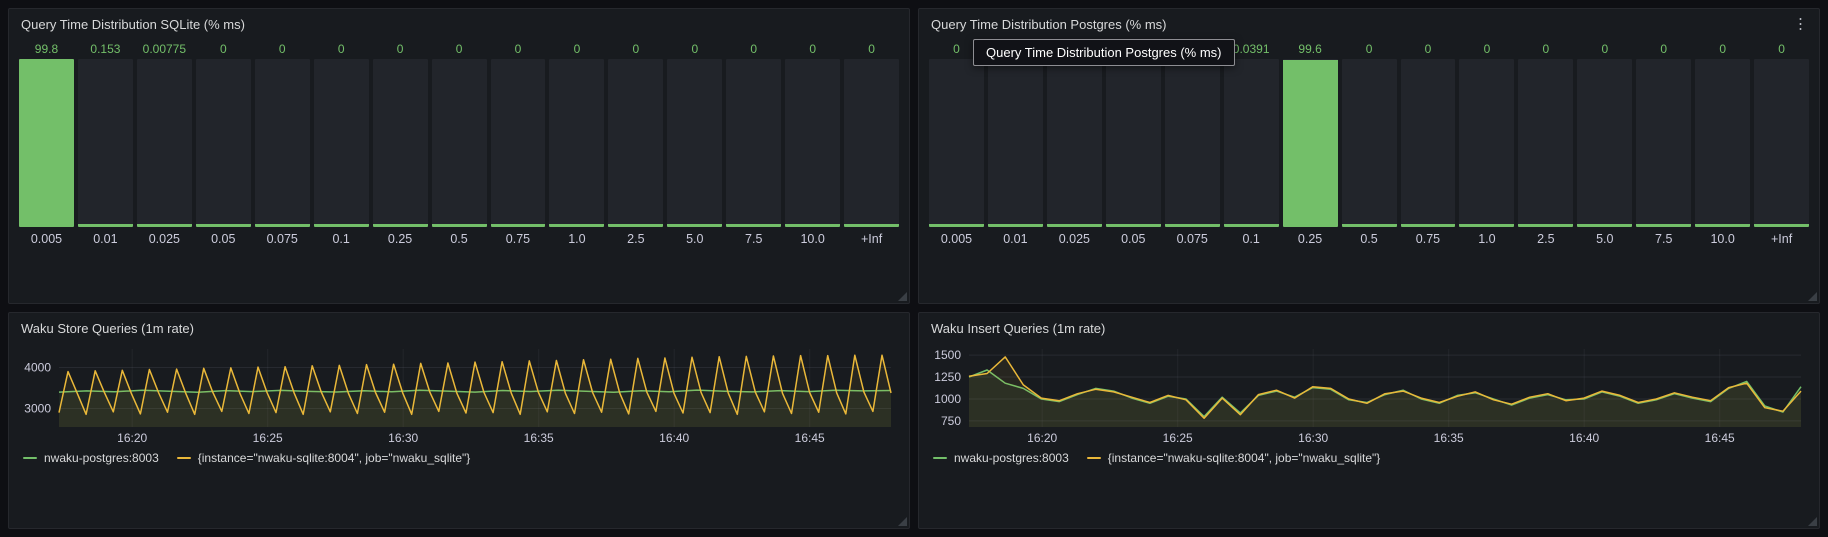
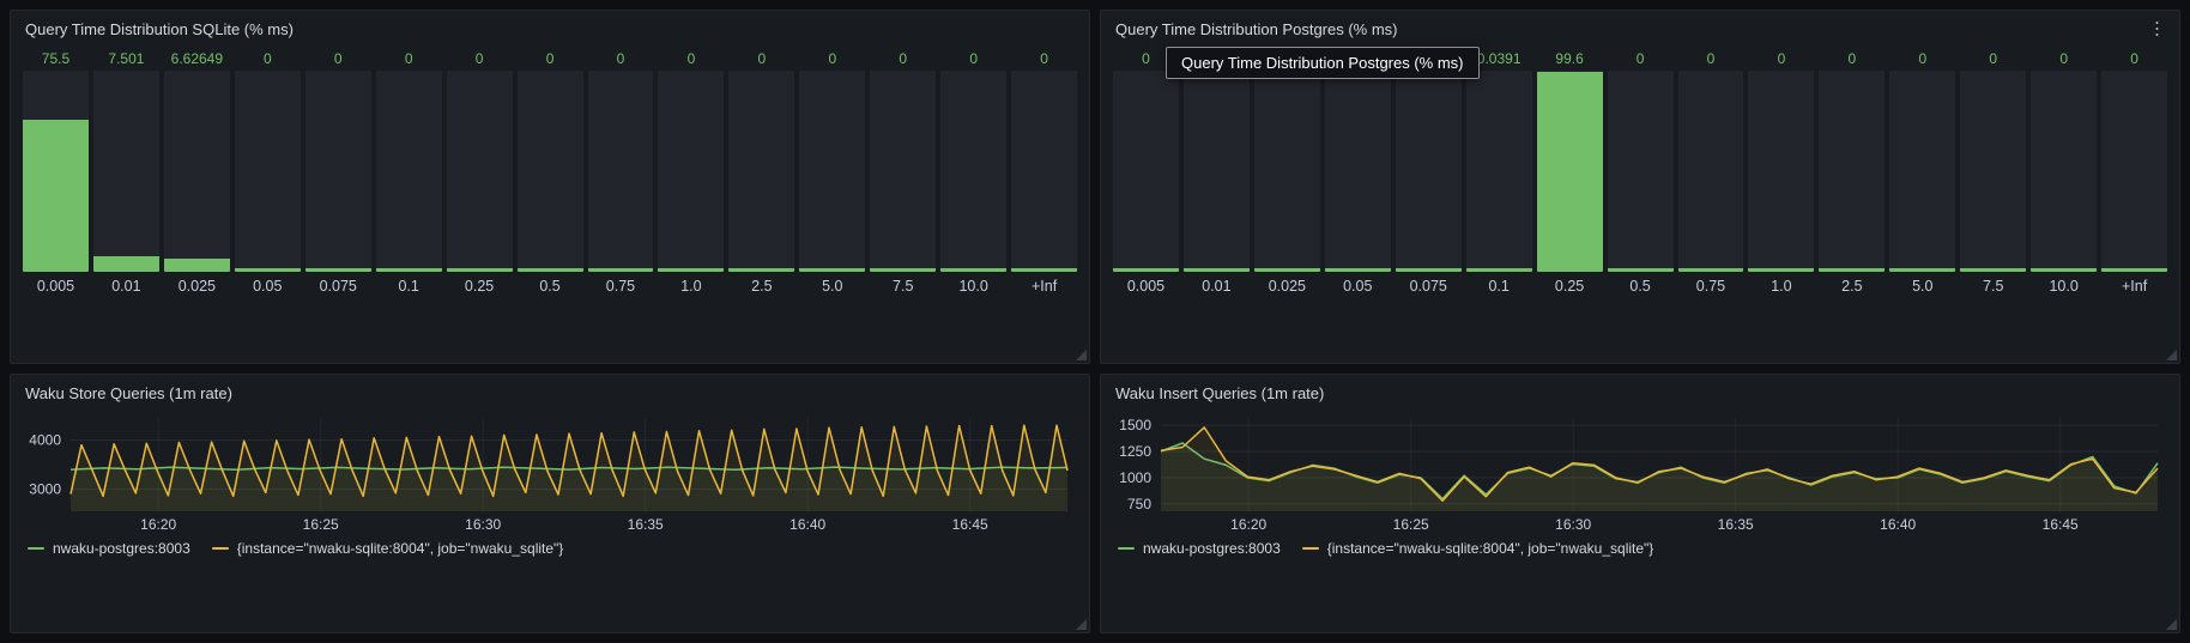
Query Time Distribution SQLite (% ms)/0.005: 99.8 -> 75.5
Query Time Distribution SQLite (% ms)/0.01: 0.153 -> 7.501
Query Time Distribution SQLite (% ms)/0.025: 0.00775 -> 6.62649
